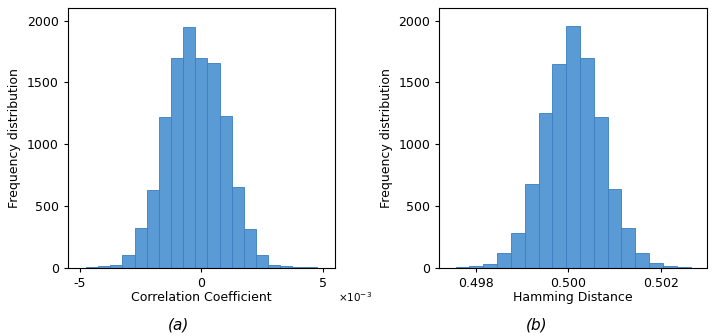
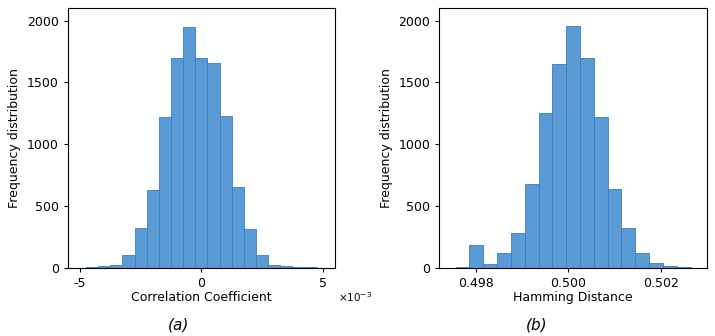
0.498: 10 -> 180
